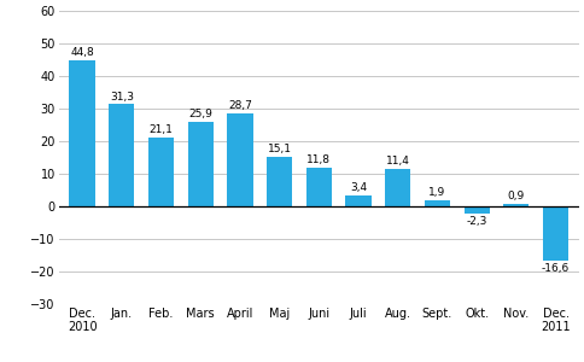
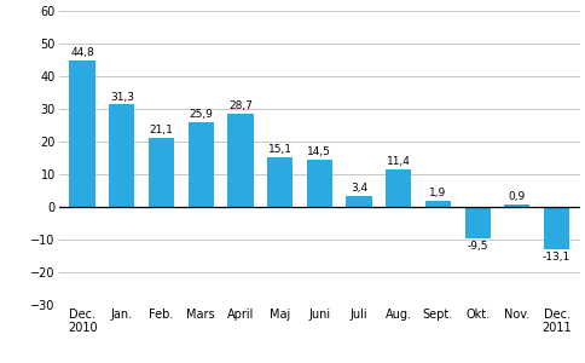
Juni: 11,8 -> 14,5
Okt.: -2,3 -> -9,5
Dec. 2011: -16,6 -> -13,1
